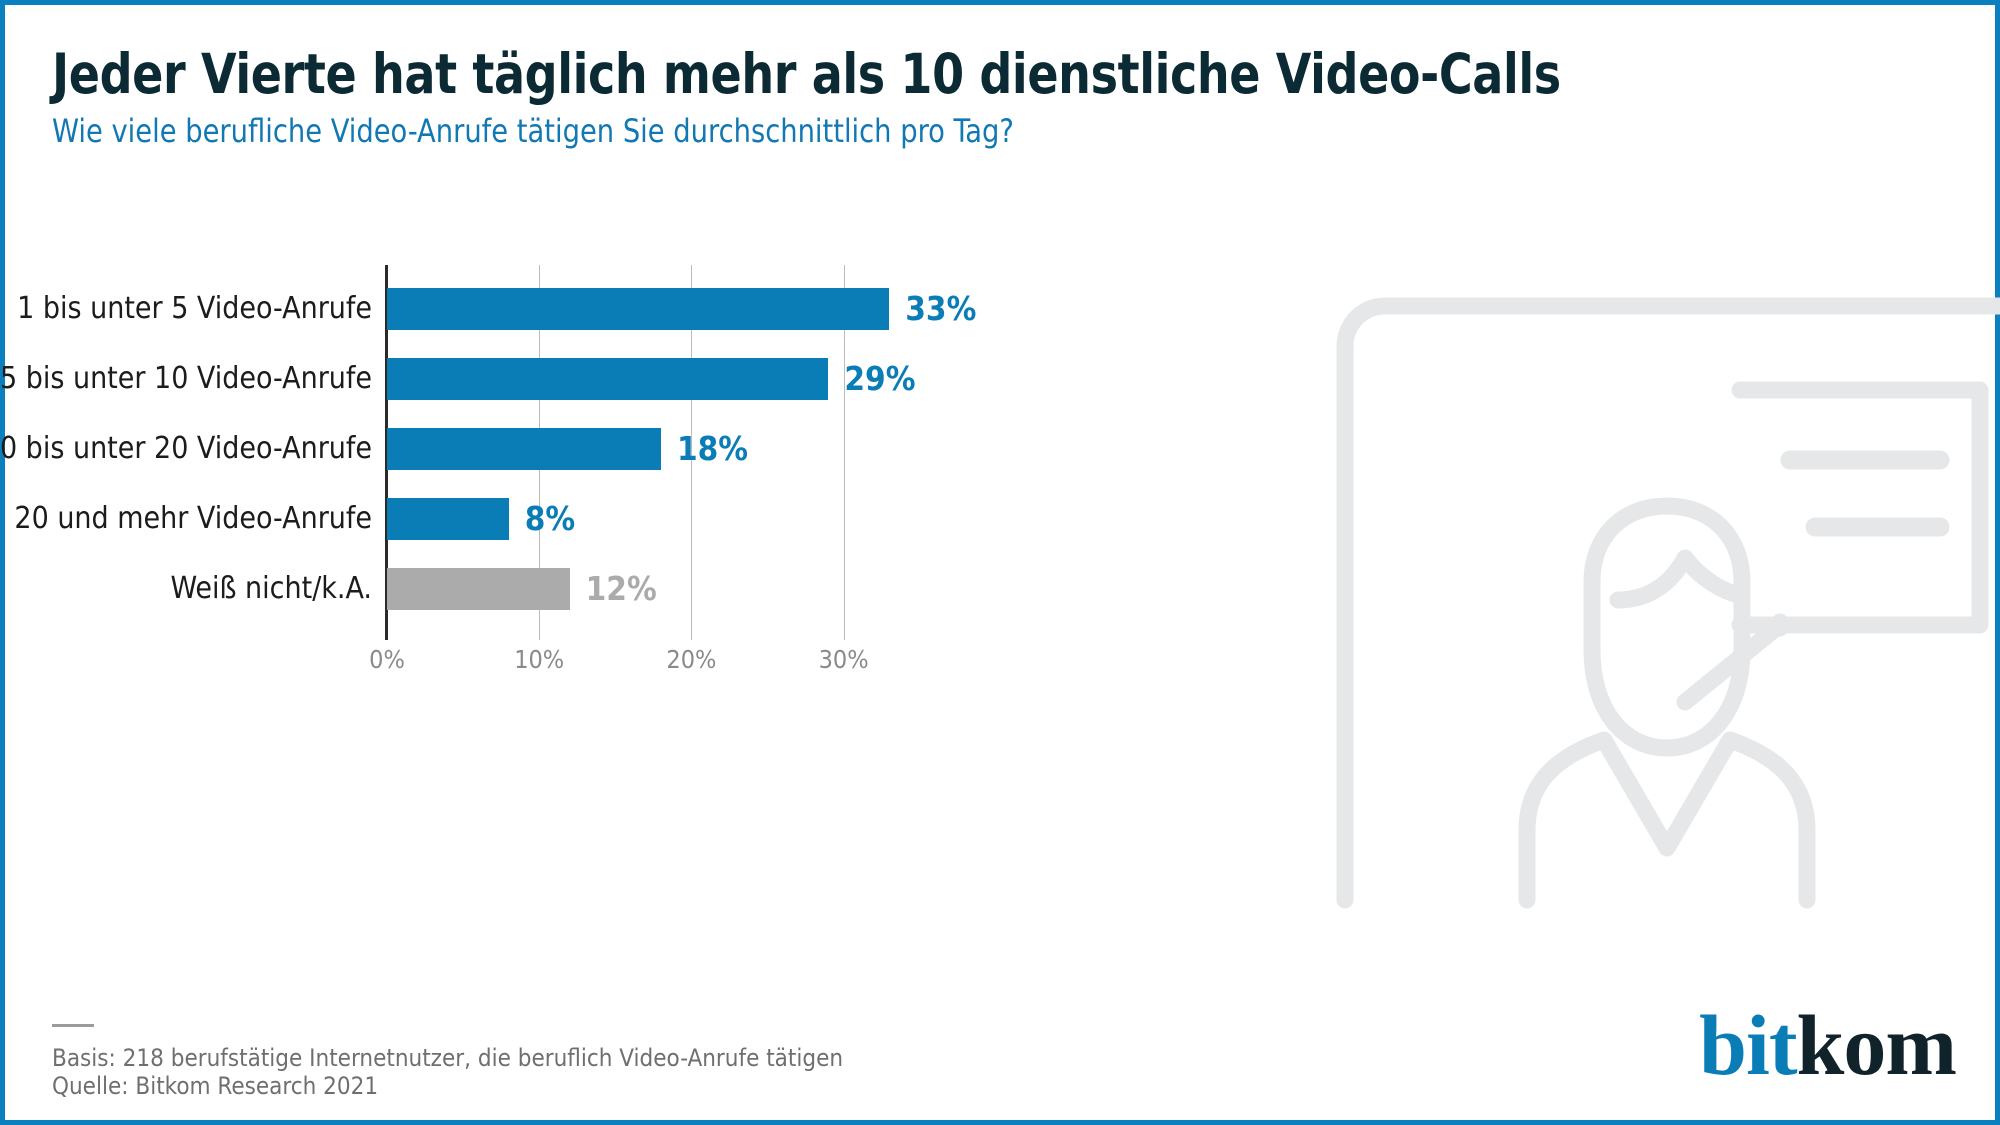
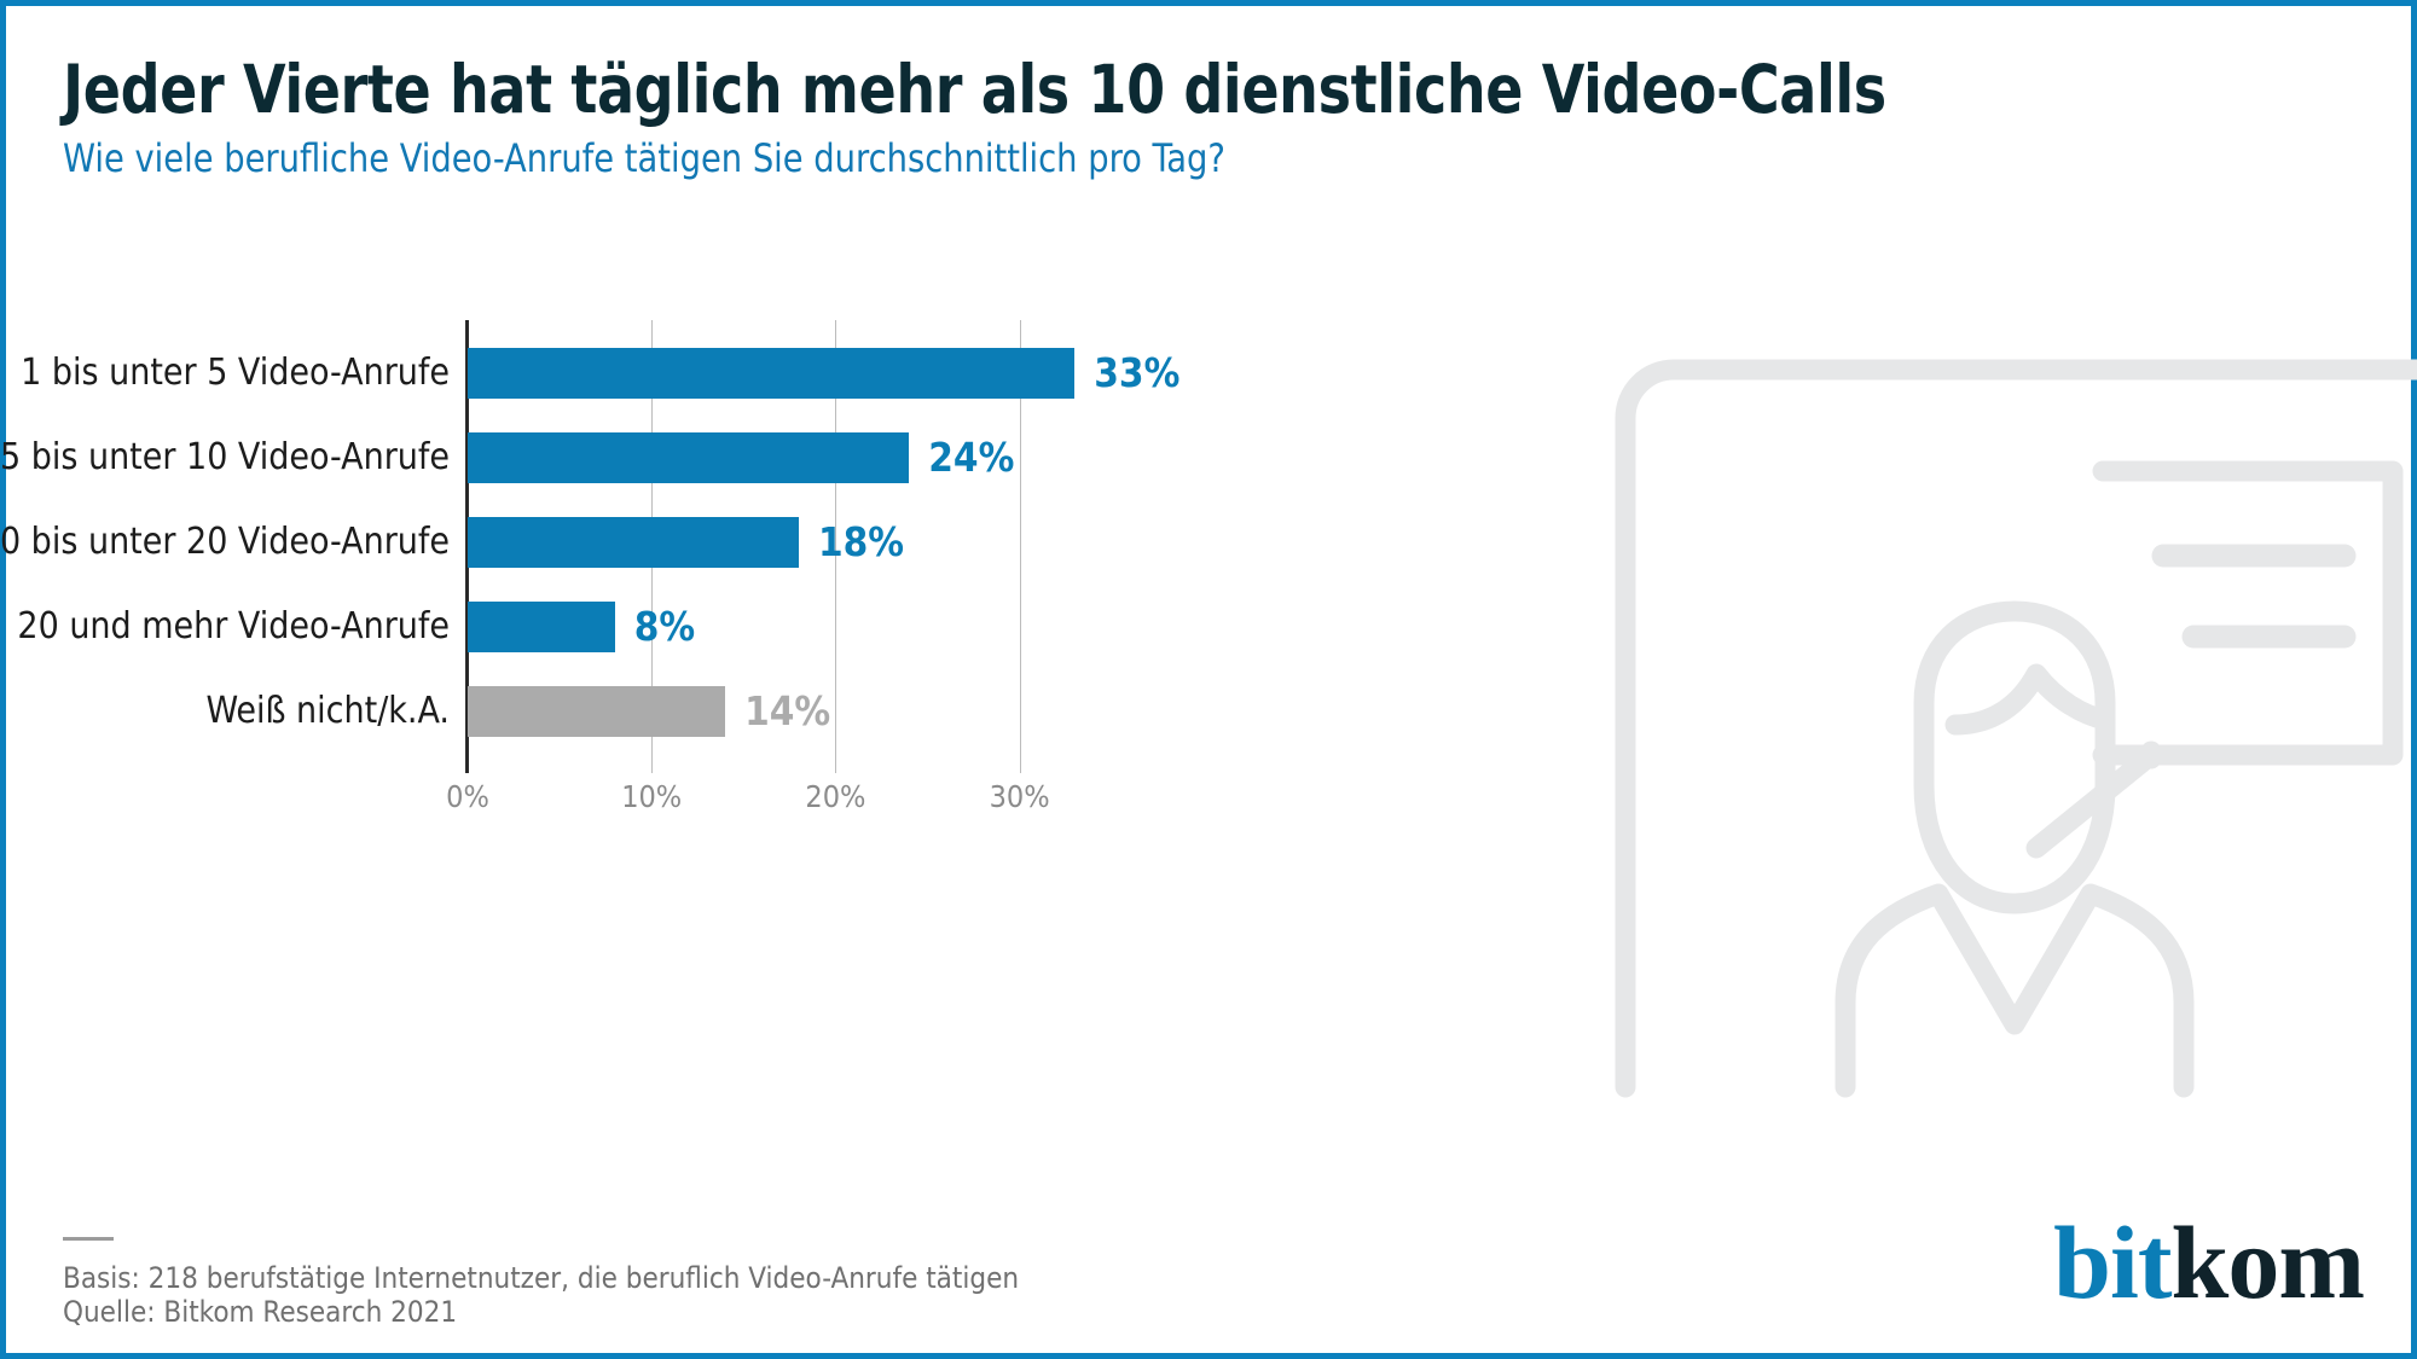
5 bis unter 10 Video-Anrufe: 29% -> 24%
Weiß nicht/k.A.: 12% -> 14%
